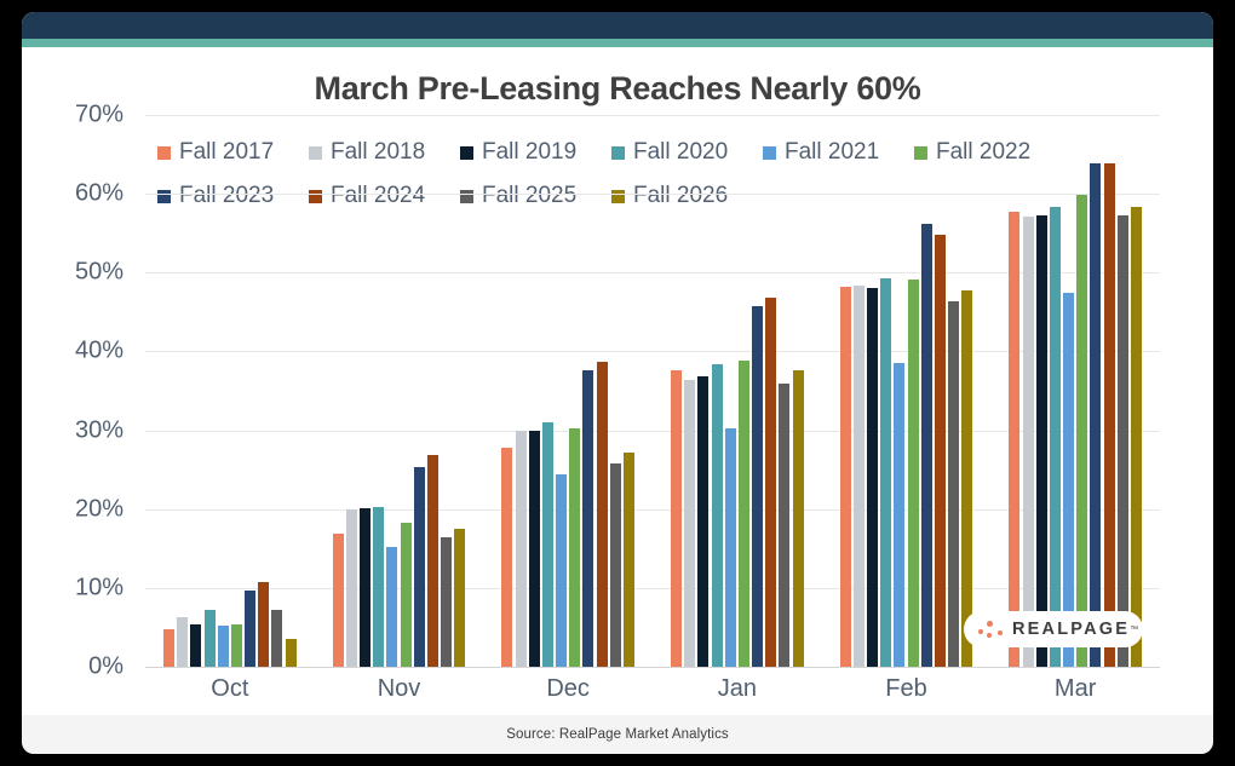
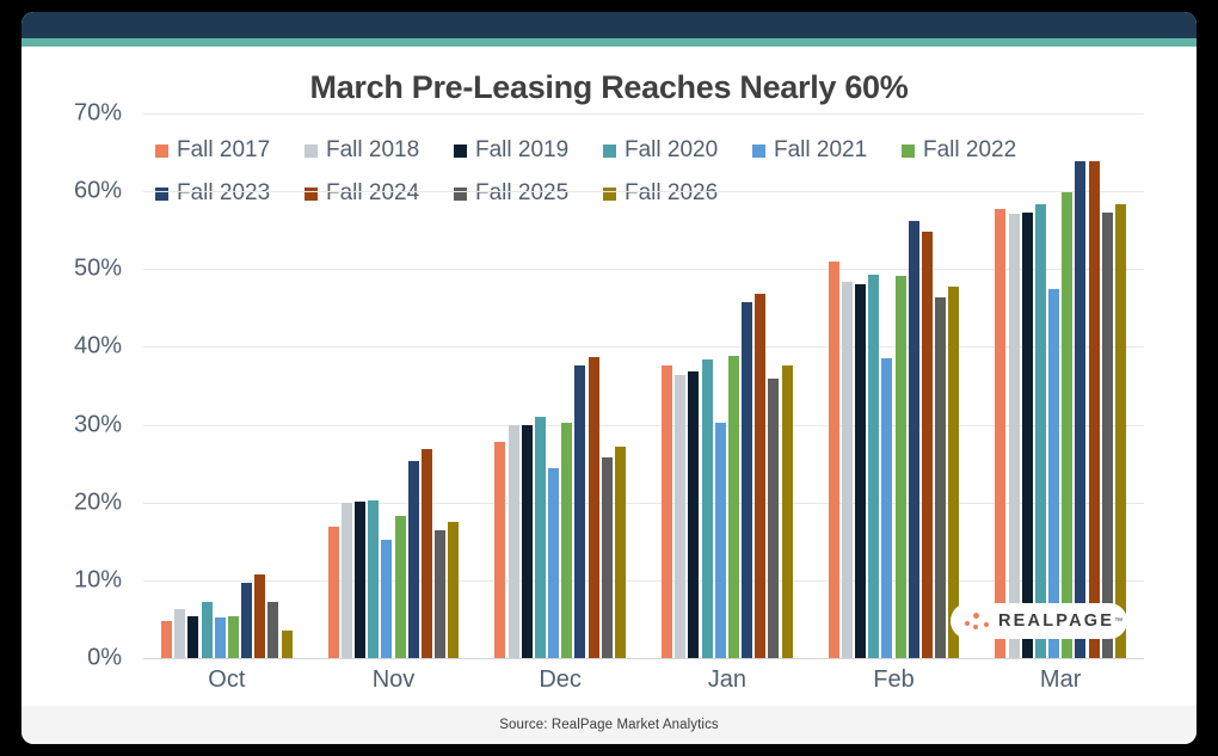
Fall 2017/Feb: 48% -> 51%
